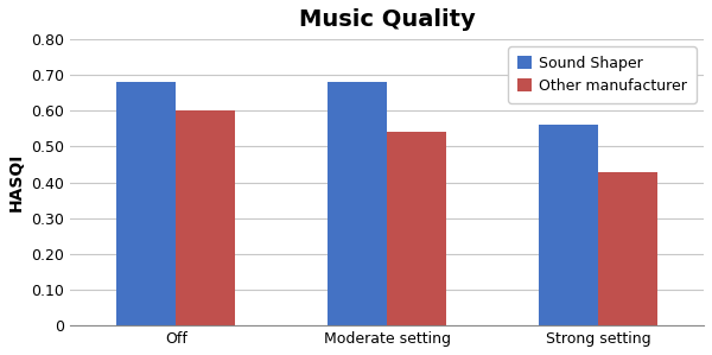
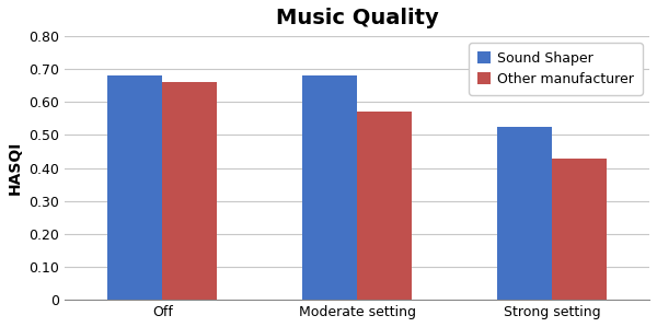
Other manufacturer/Off: 0.60 -> 0.66
Other manufacturer/Moderate setting: 0.54 -> 0.57
Sound Shaper/Strong setting: 0.560 -> 0.525
